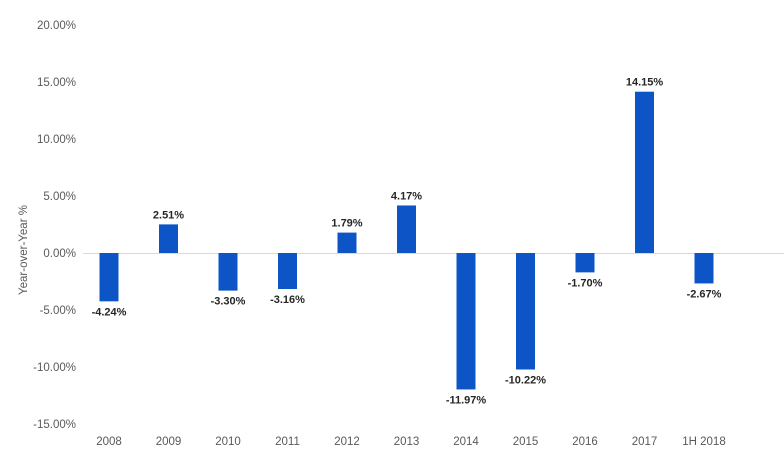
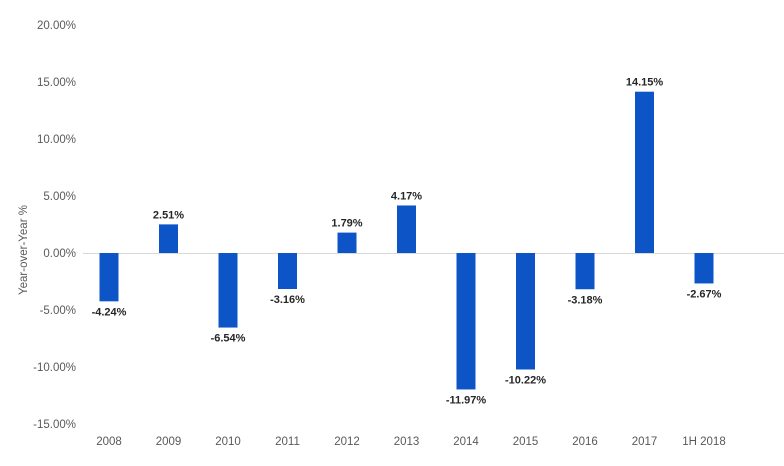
2010: -3.30% -> -6.54%
2016: -1.70% -> -3.18%
